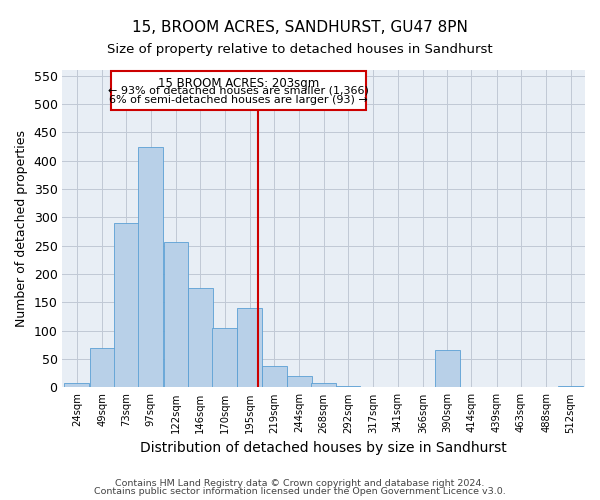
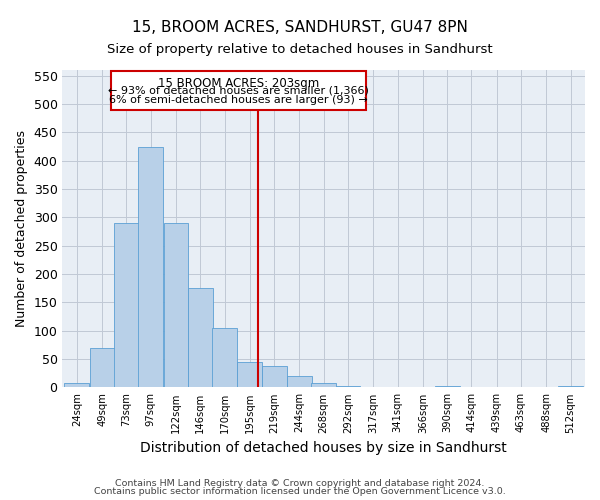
122sqm: 256 -> 290
195sqm: 140 -> 45
390sqm: 66 -> 2
